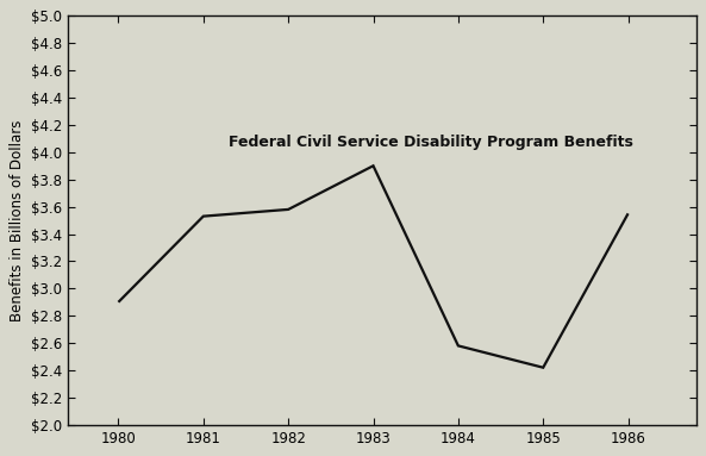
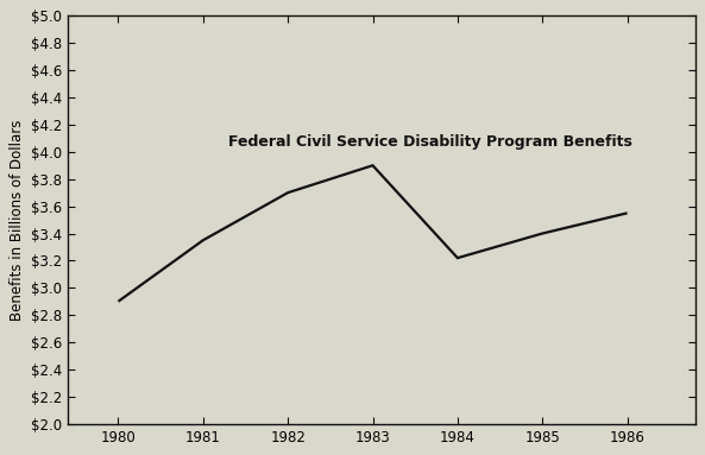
1981: $3.53 -> $3.35
1982: $3.58 -> $3.70
1984: $2.58 -> $3.22
1985: $2.42 -> $3.40
